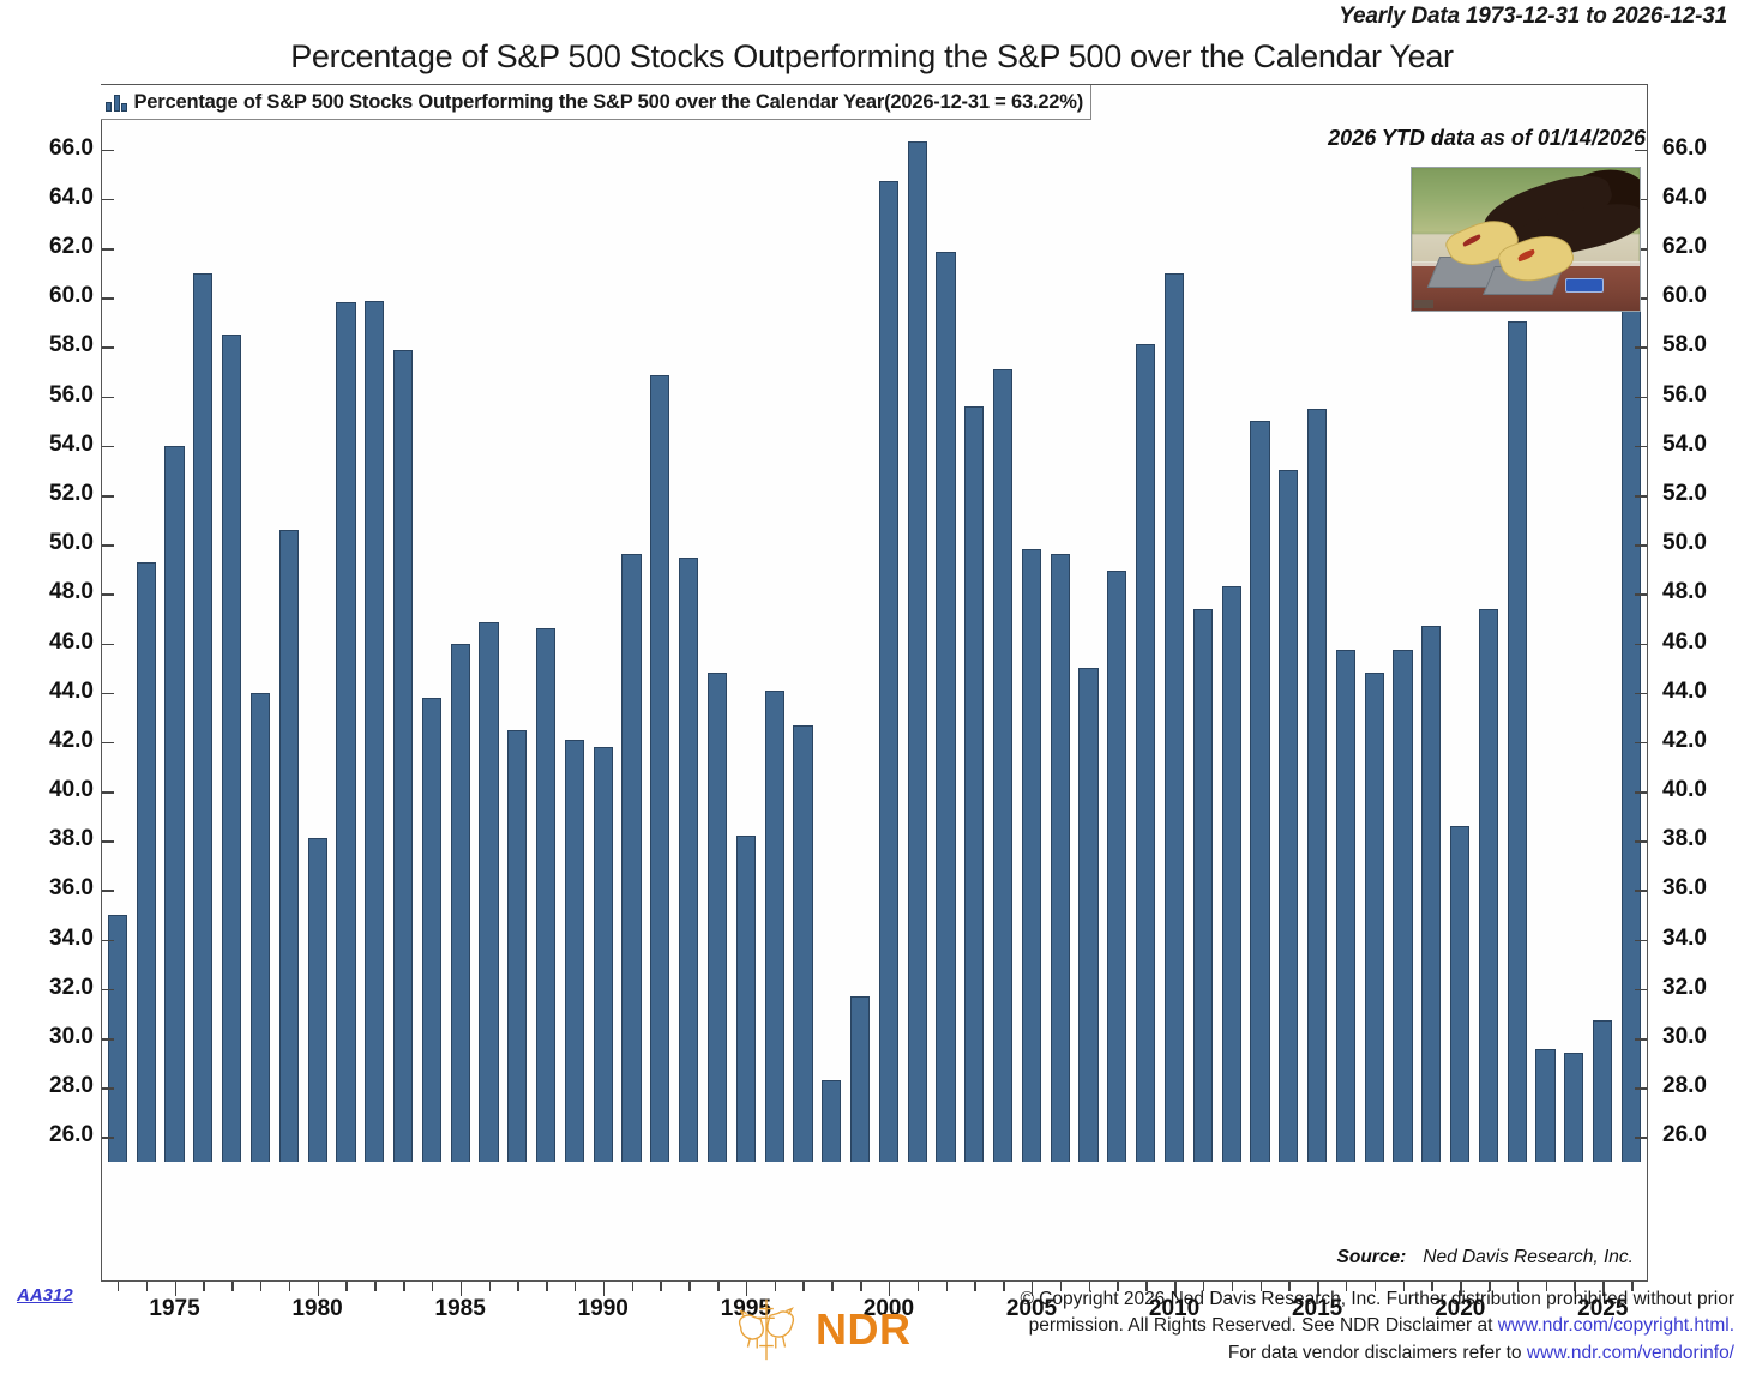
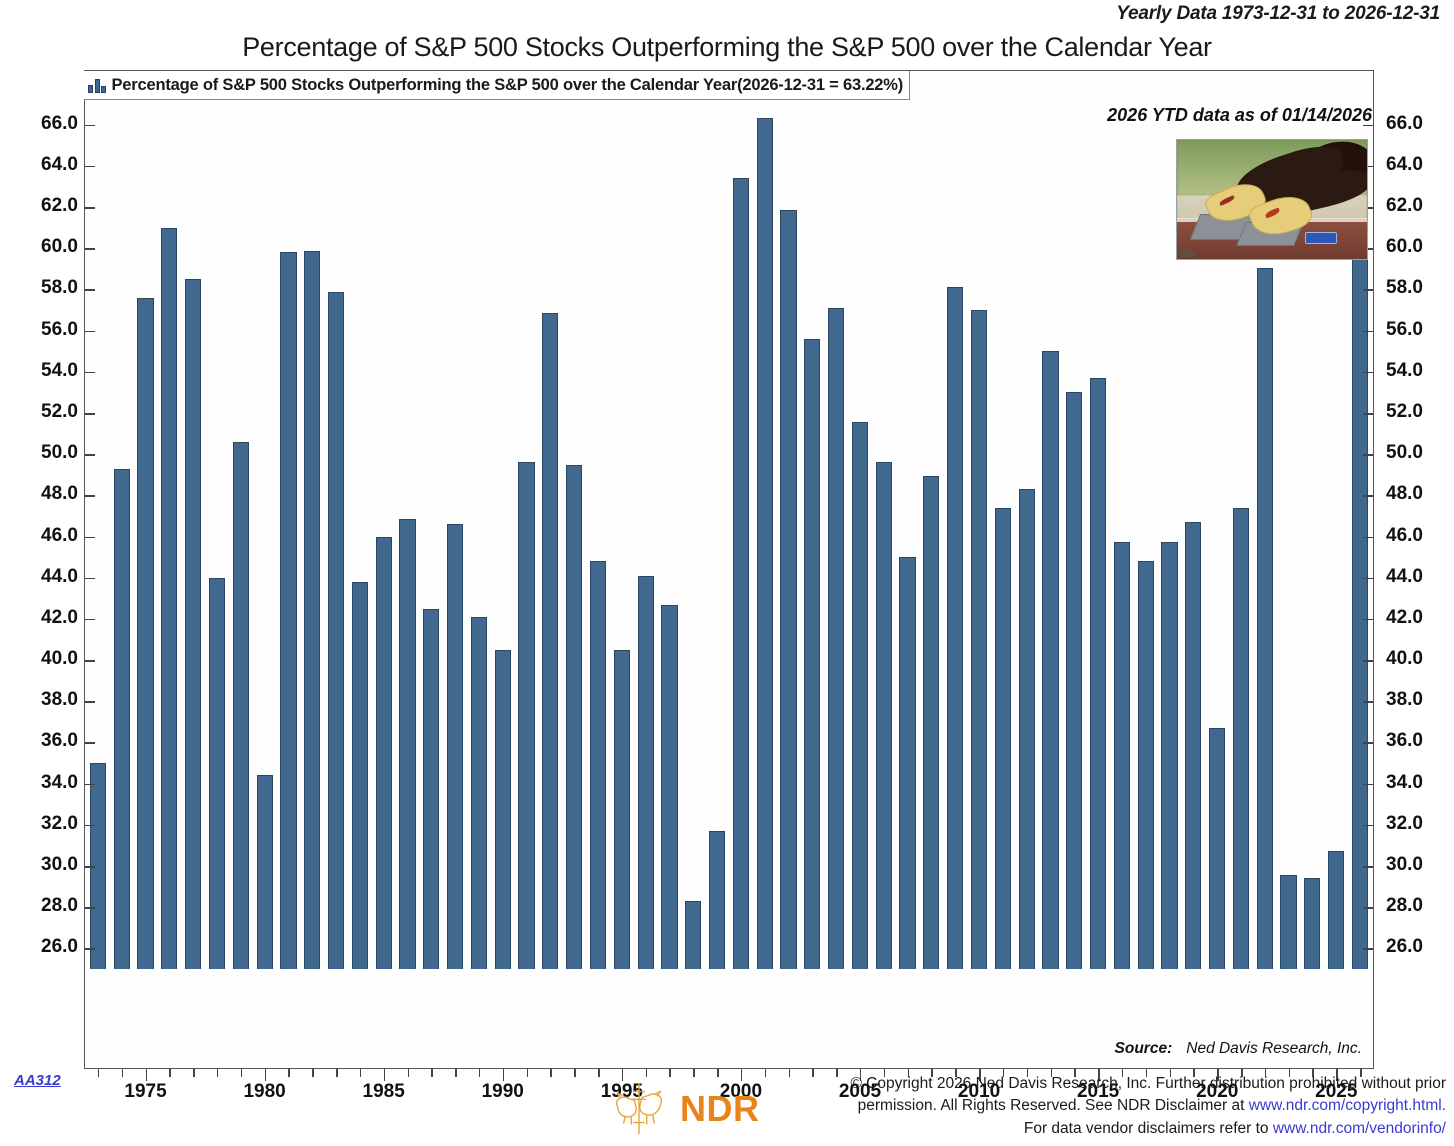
1975: 54.0 -> 57.6
1980: 38.1 -> 34.4
1990: 41.8 -> 40.5
1995: 38.2 -> 40.5
2000: 64.7 -> 63.4
2005: 49.8 -> 51.5
2010: 61.0 -> 57.0
2015: 55.5 -> 53.7
2020: 38.6 -> 36.7
